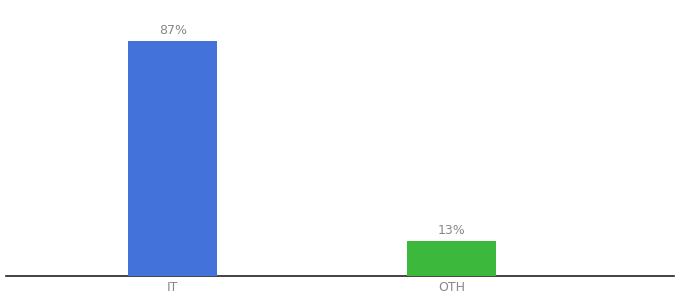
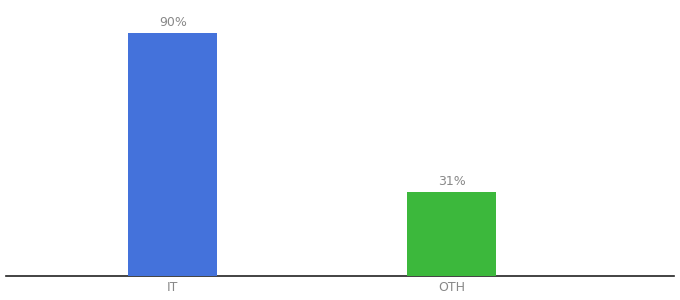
IT: 87% -> 90%
OTH: 13% -> 31%
